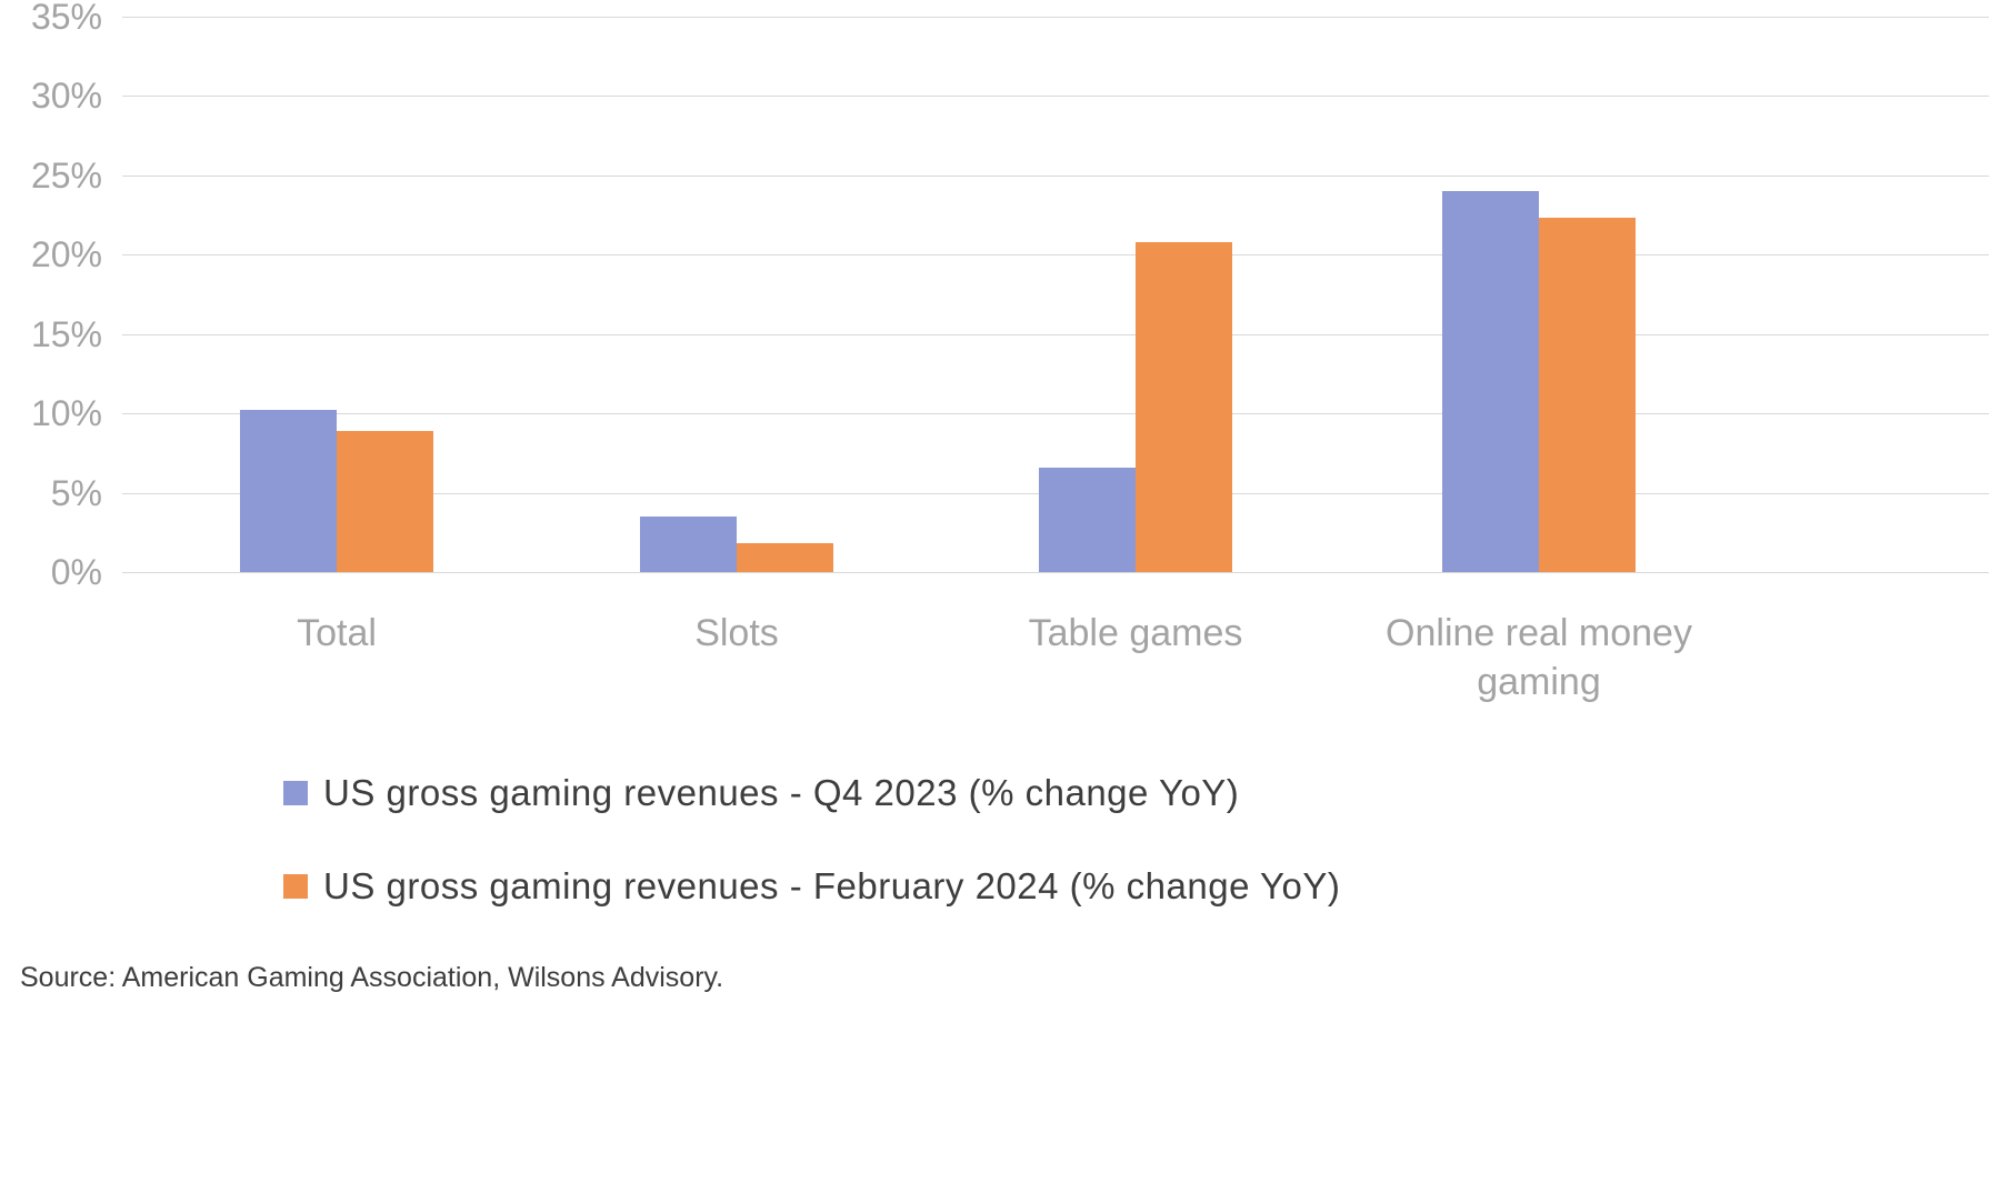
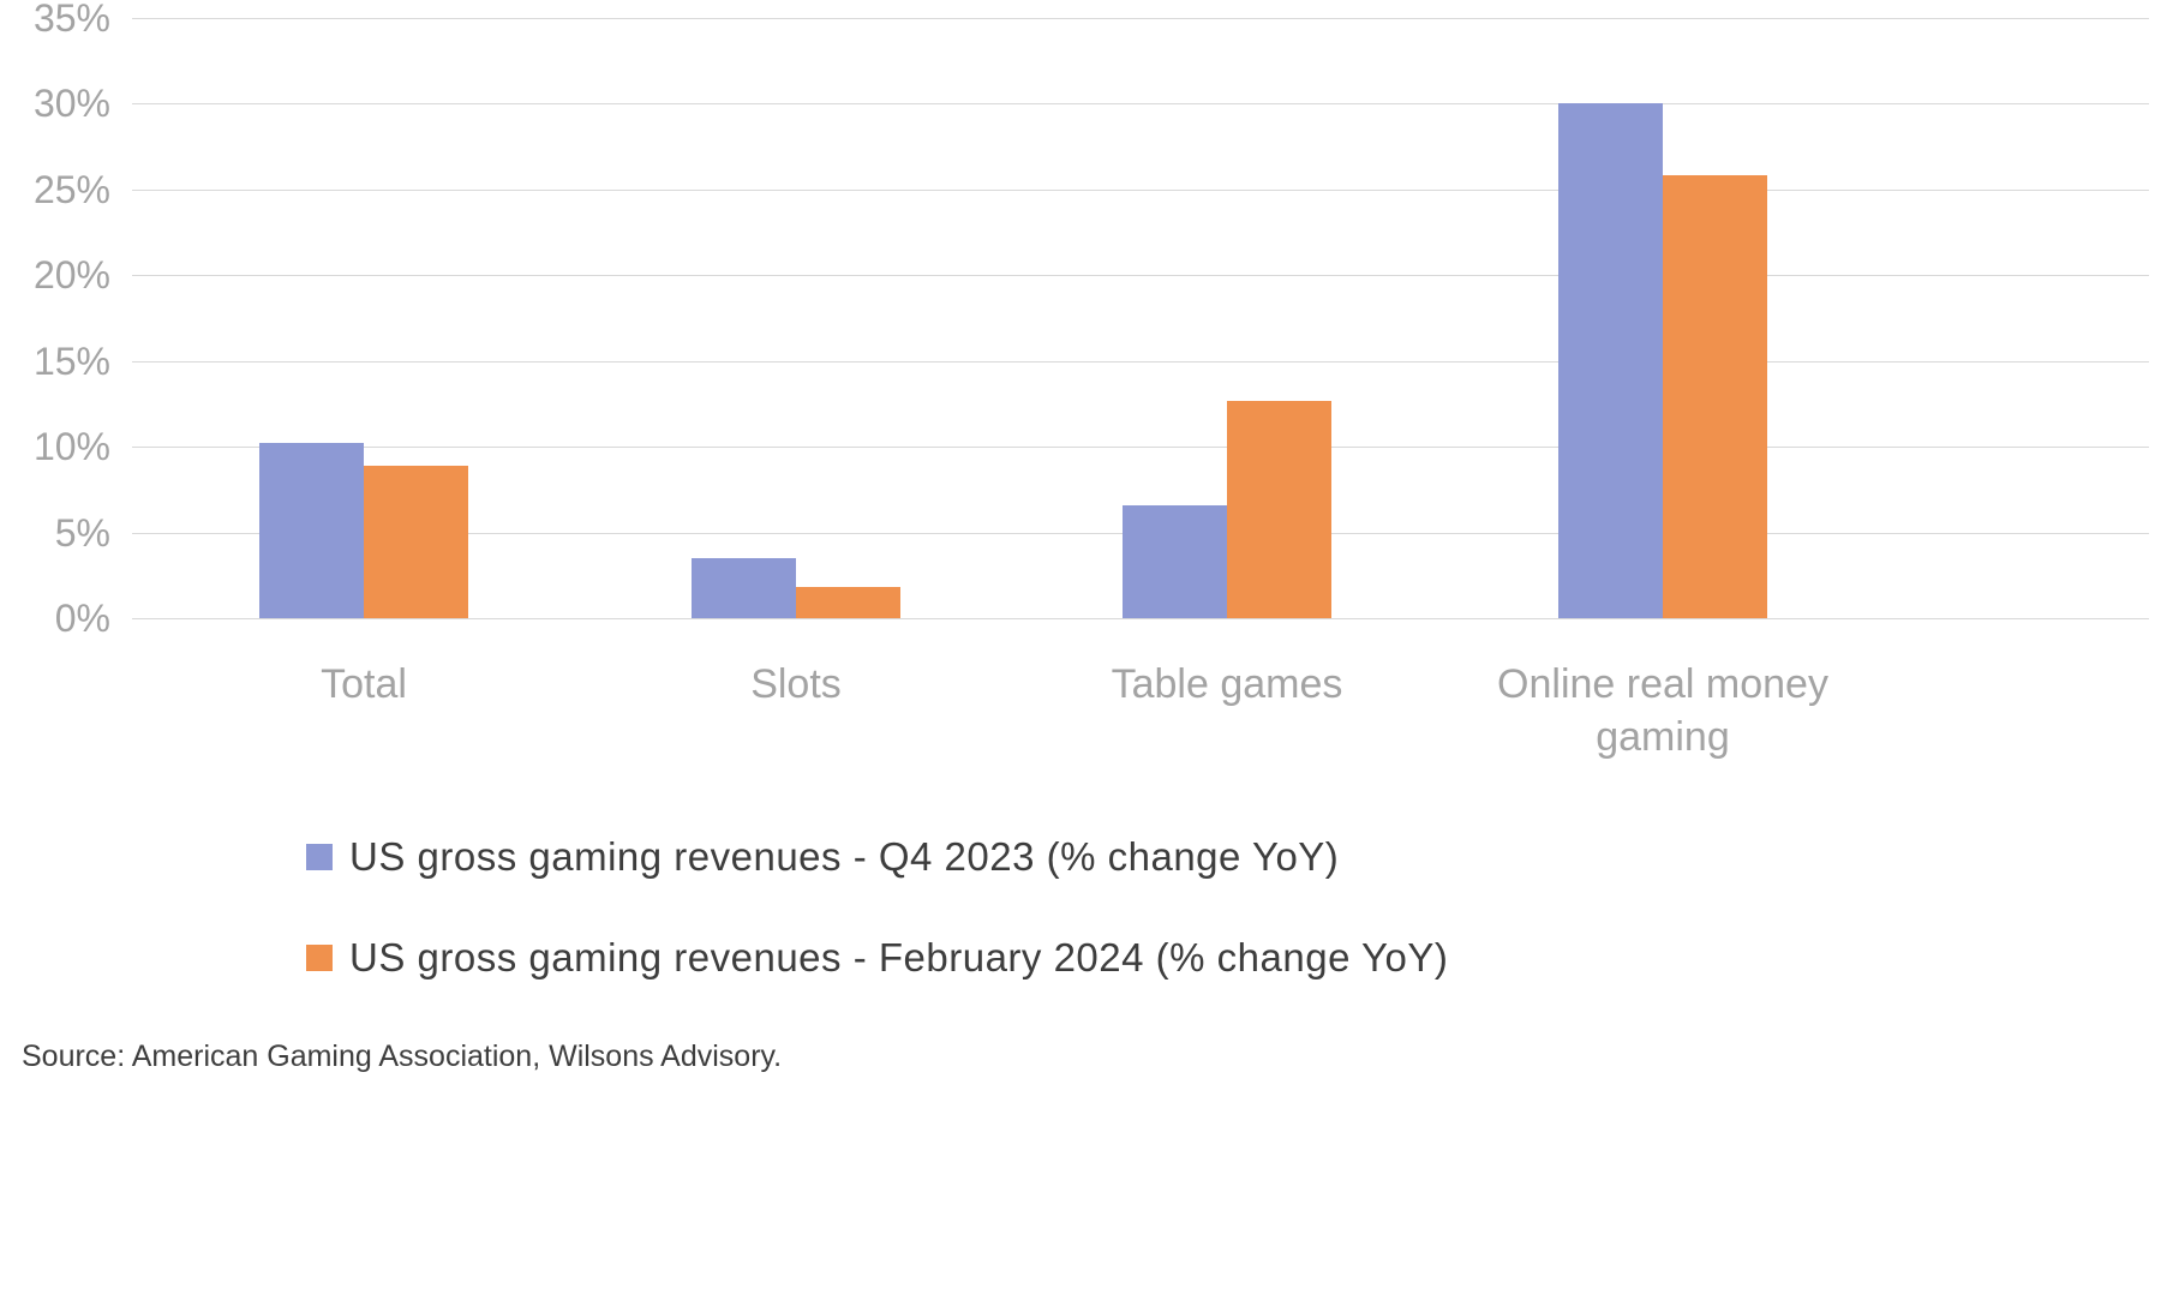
US gross gaming revenues - February 2024 (% change YoY)/Table games: 20.8% -> 12.7%
US gross gaming revenues - Q4 2023 (% change YoY)/Online real money gaming: 24.0% -> 30.0%
US gross gaming revenues - February 2024 (% change YoY)/Online real money gaming: 22.3% -> 25.8%
